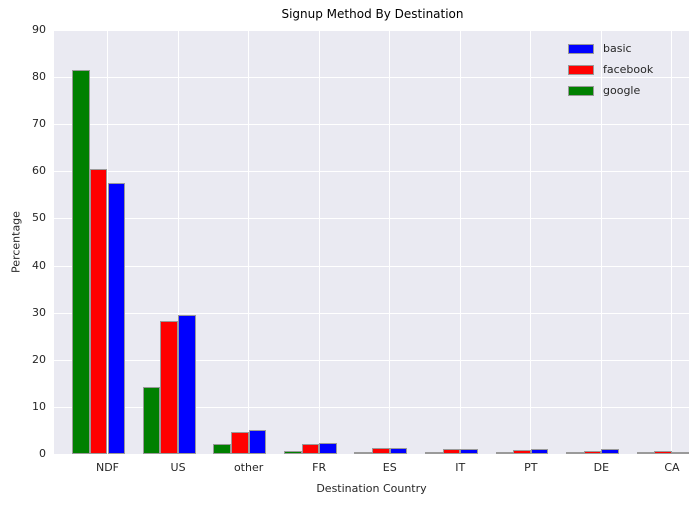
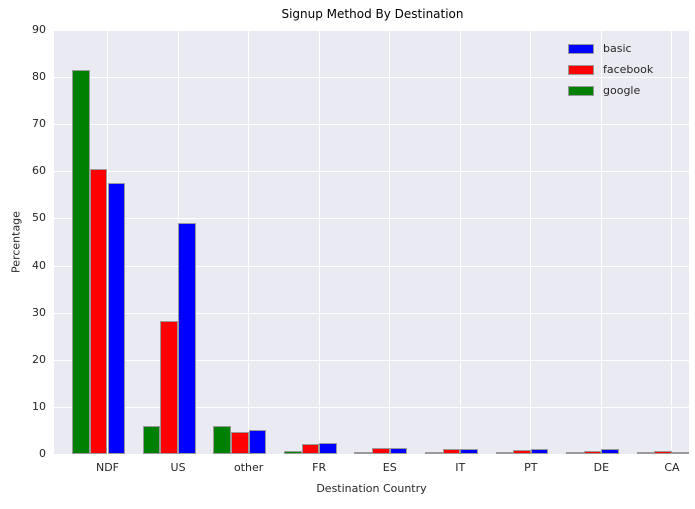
basic/US: 30 -> 49
google/US: 14 -> 6
google/other: 2 -> 6
